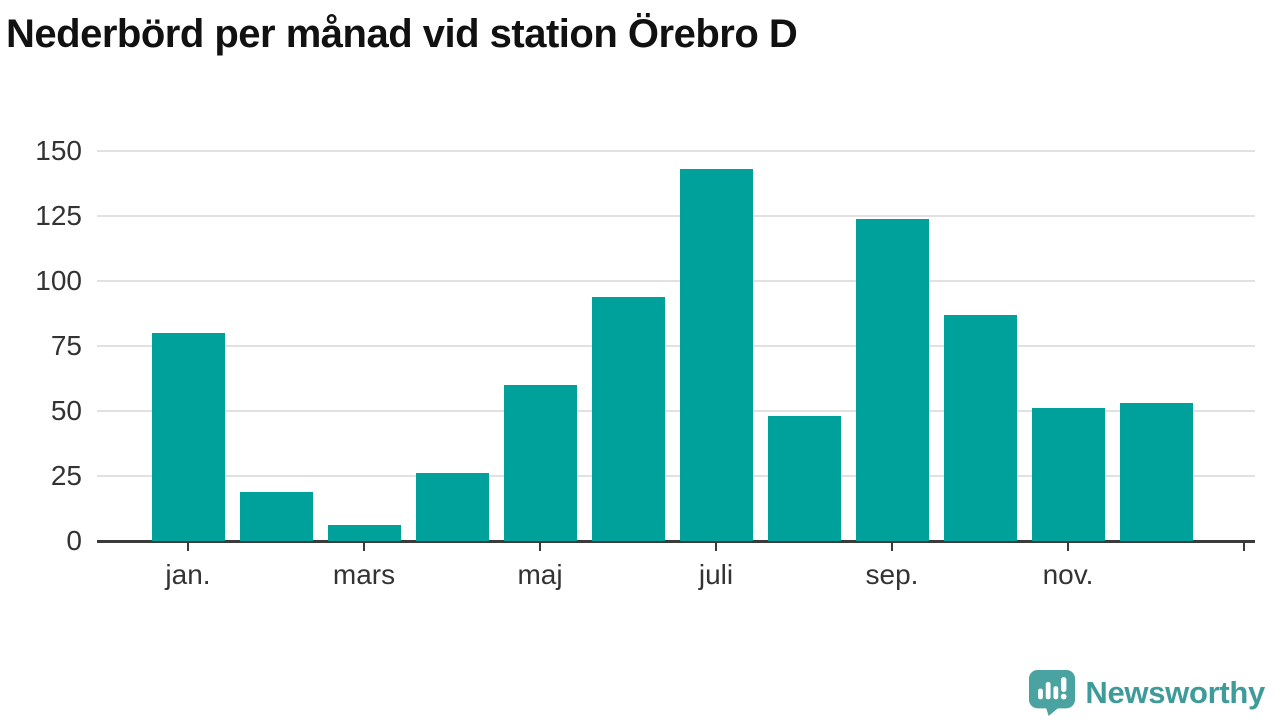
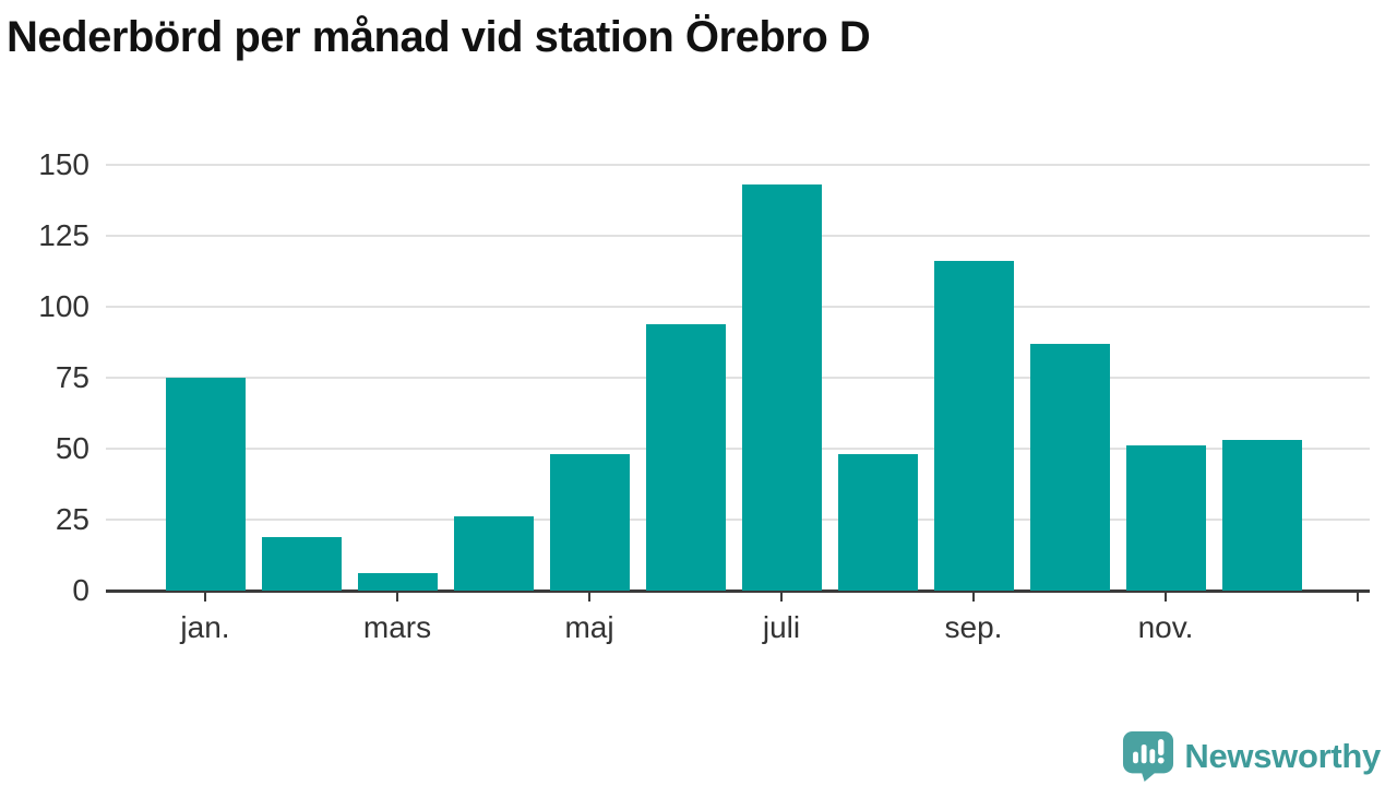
jan.: 80 -> 75
maj: 60 -> 48
sep.: 124 -> 116
